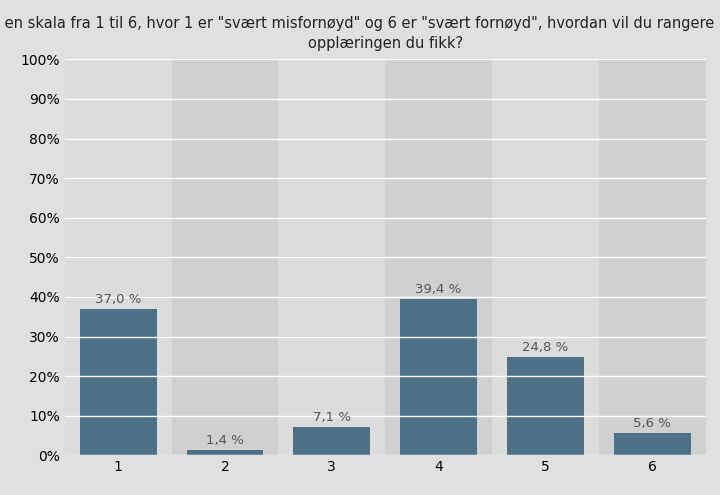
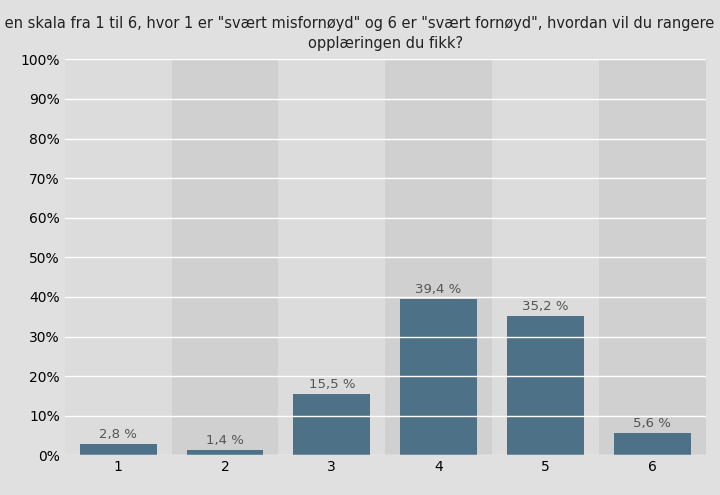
1: 37,0 -> 2,8
3: 7,1 -> 15,5
5: 24,8 -> 35,2
